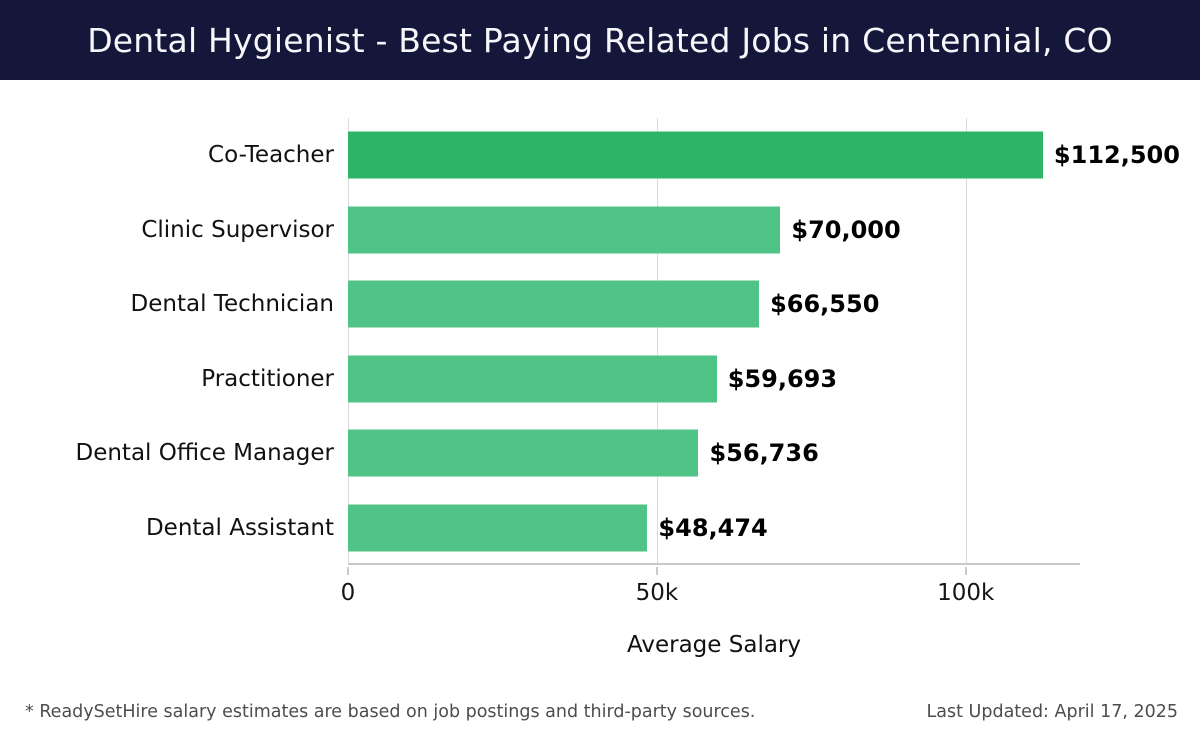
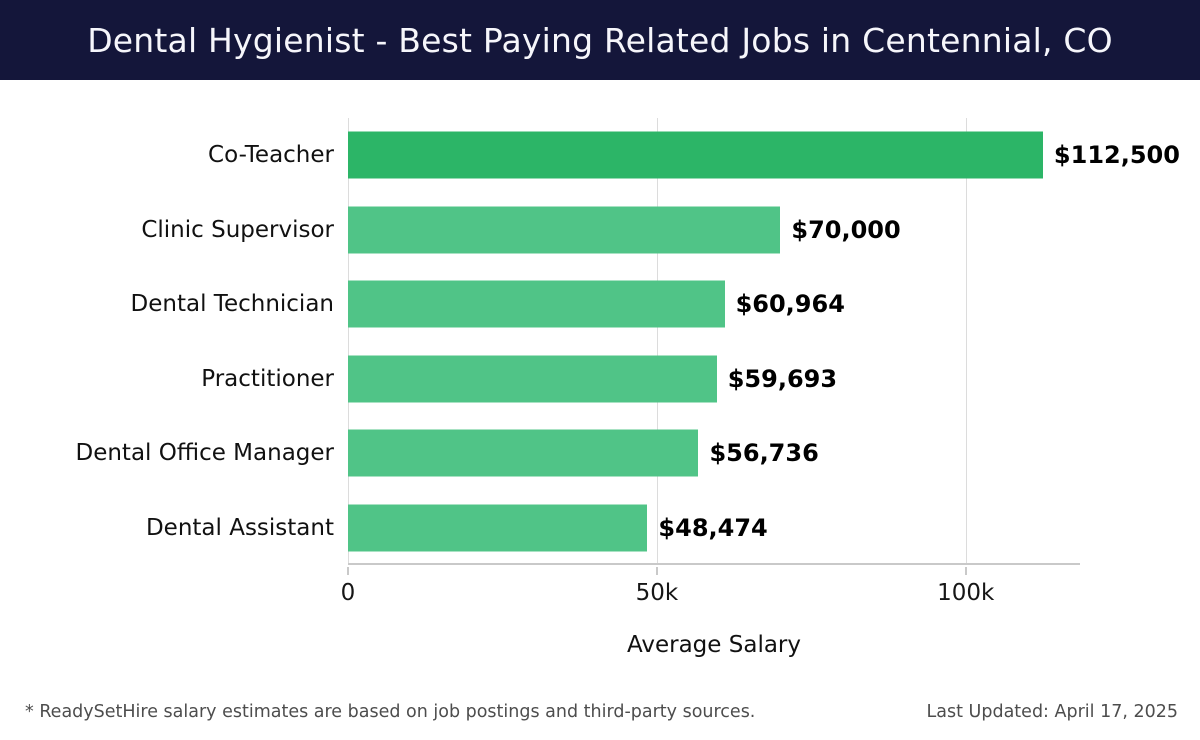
Dental Technician: $66,550 -> $60,964
